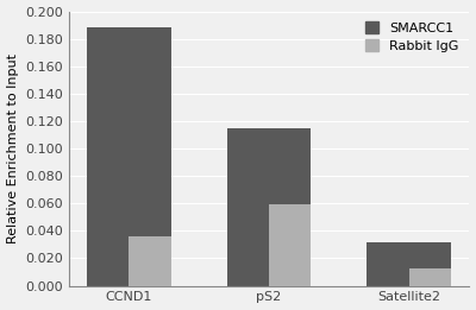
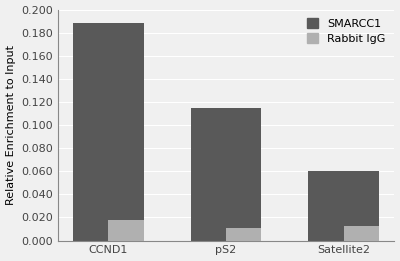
Rabbit IgG/CCND1: 0.036 -> 0.018
Rabbit IgG/pS2: 0.059 -> 0.011
SMARCC1/Satellite2: 0.032 -> 0.060
